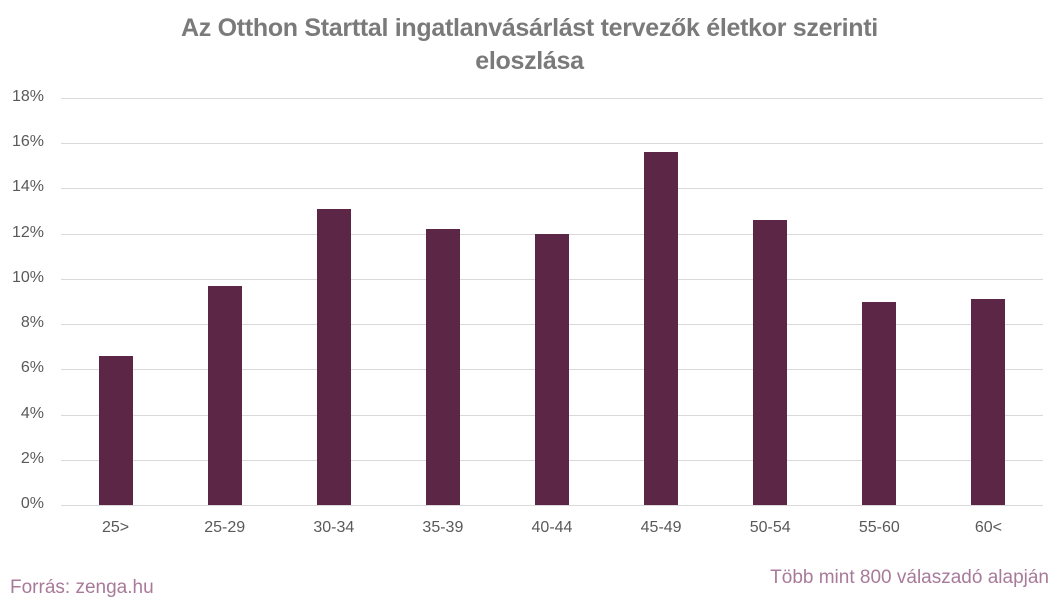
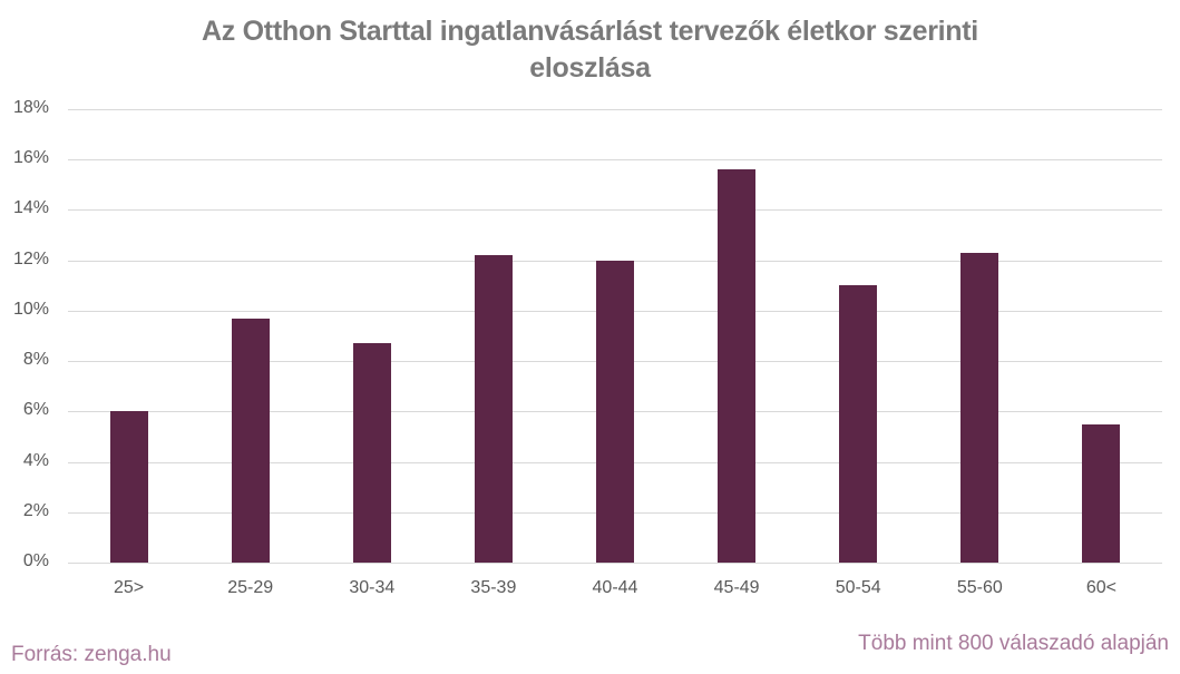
25>: 6.6% -> 6.0%
30-34: 13.1% -> 8.7%
50-54: 12.6% -> 11.0%
55-60: 9.0% -> 12.3%
60<: 9.1% -> 5.5%
